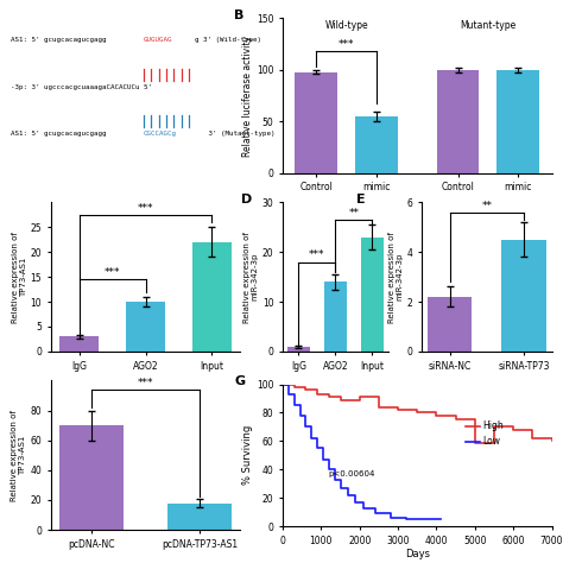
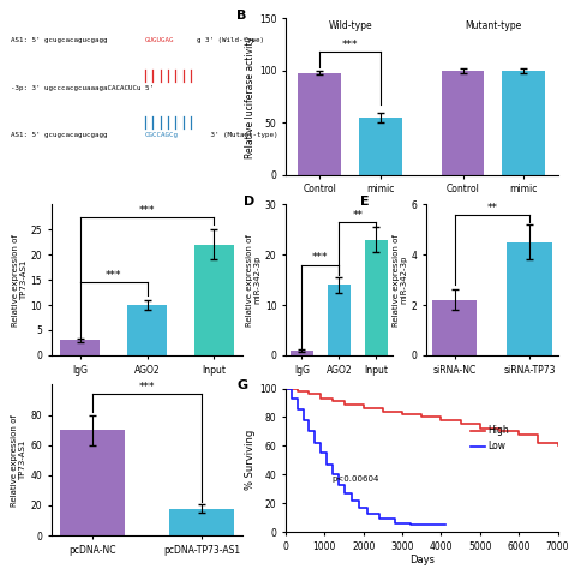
High/2000: 91 -> 86
High/5000: 59 -> 72
